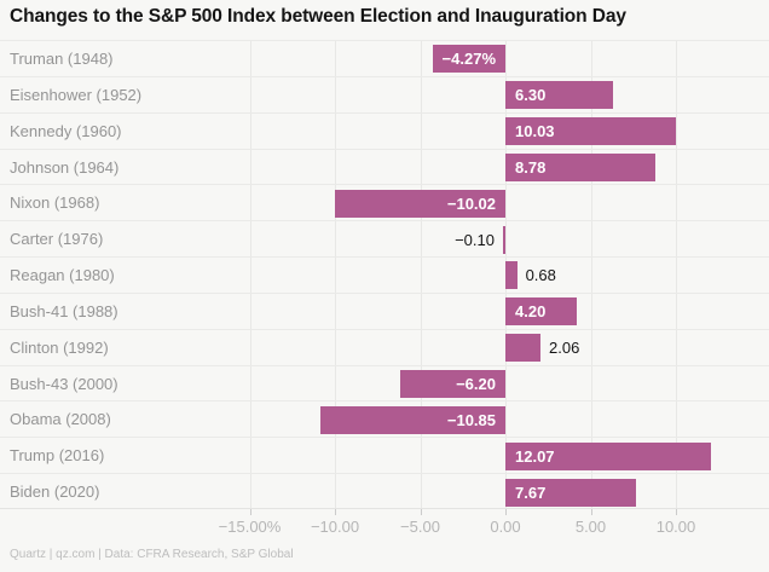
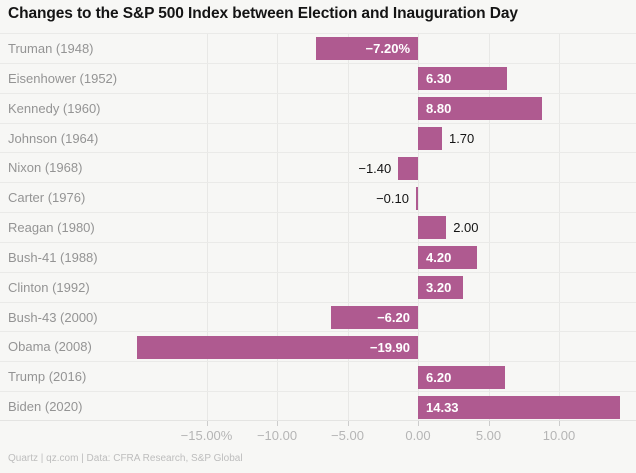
Truman (1948): −4.27% -> −7.20%
Kennedy (1960): 10.03 -> 8.80
Johnson (1964): 8.78 -> 1.70
Nixon (1968): −10.02 -> −1.40
Reagan (1980): 0.68 -> 2.00
Clinton (1992): 2.06 -> 3.20
Obama (2008): −10.85 -> −19.90
Trump (2016): 12.07 -> 6.20
Biden (2020): 7.67 -> 14.33
